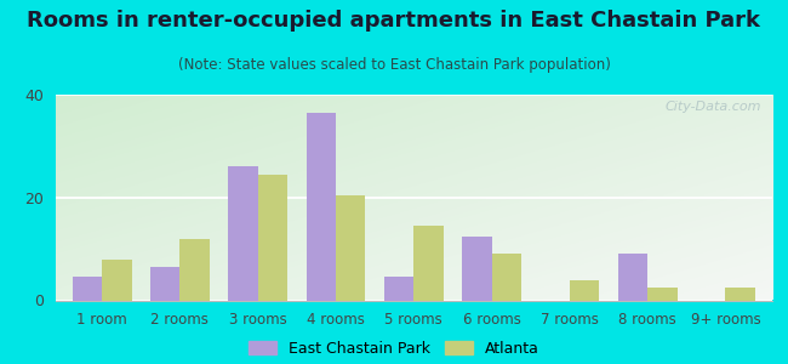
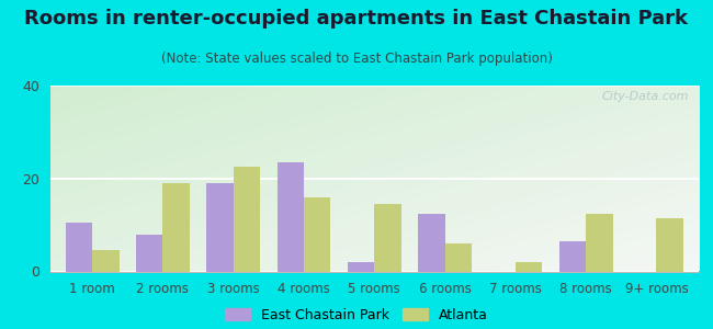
East Chastain Park/1 room: 4.5 -> 10.5
Atlanta/1 room: 8.0 -> 4.5
East Chastain Park/2 rooms: 6.5 -> 8.0
Atlanta/2 rooms: 12.0 -> 19.0
East Chastain Park/3 rooms: 26.0 -> 19.0
Atlanta/3 rooms: 24.5 -> 22.5
East Chastain Park/4 rooms: 36.5 -> 23.5
Atlanta/4 rooms: 20.5 -> 16.0
East Chastain Park/5 rooms: 4.5 -> 2.0
Atlanta/6 rooms: 9.0 -> 6.0
Atlanta/7 rooms: 4.0 -> 2.0
East Chastain Park/8 rooms: 9.0 -> 6.5
Atlanta/8 rooms: 2.5 -> 12.5
Atlanta/9+ rooms: 2.5 -> 11.5
